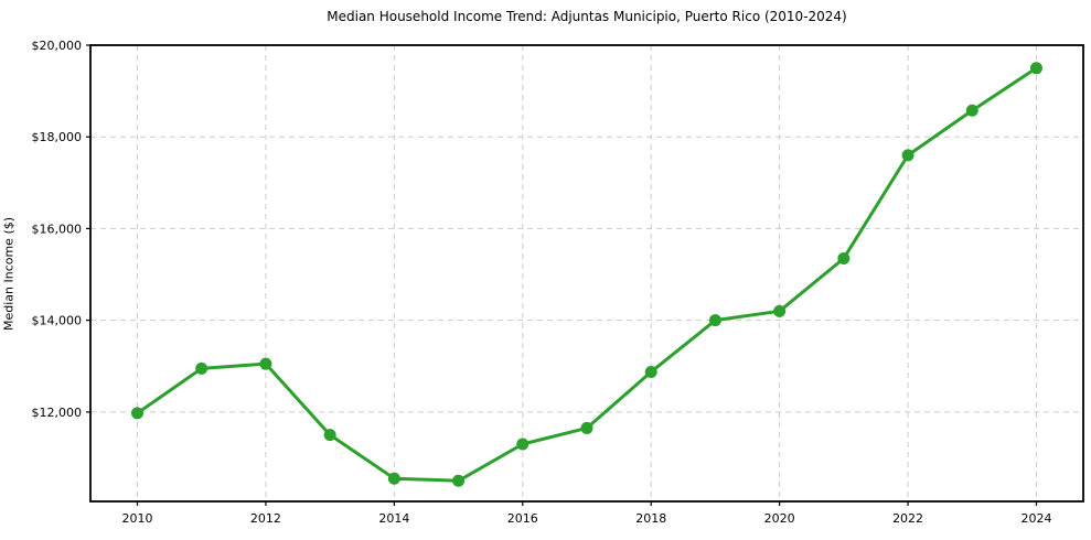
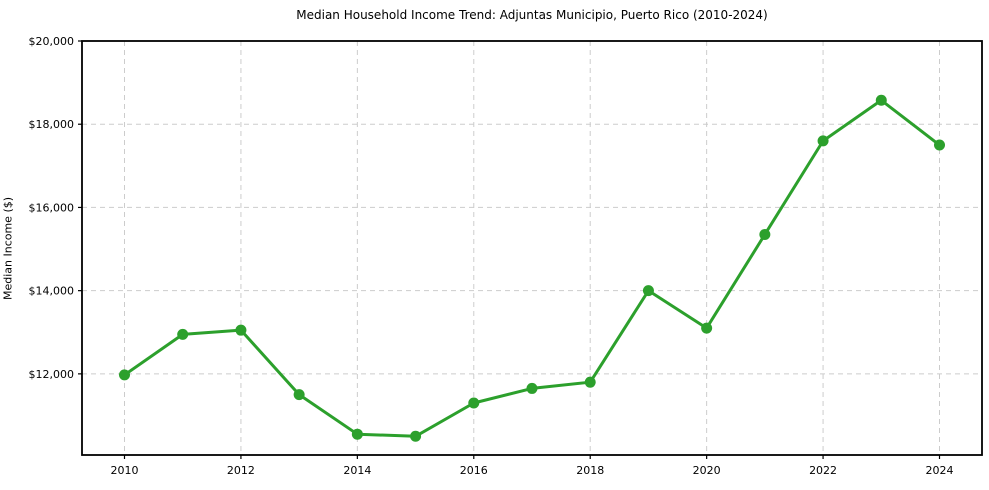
2018: $12900 -> $11800
2020: $14200 -> $13100
2024: $19500 -> $17500
